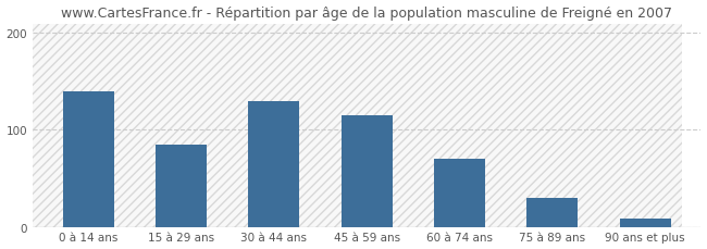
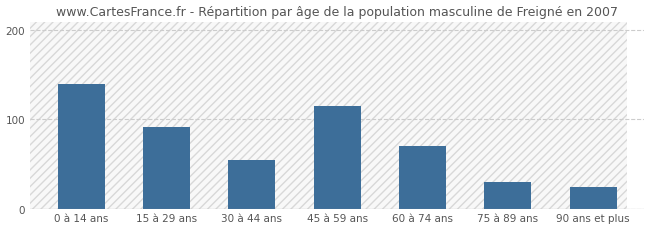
15 à 29 ans: 85 -> 92
30 à 44 ans: 130 -> 54
90 ans et plus: 8 -> 24
